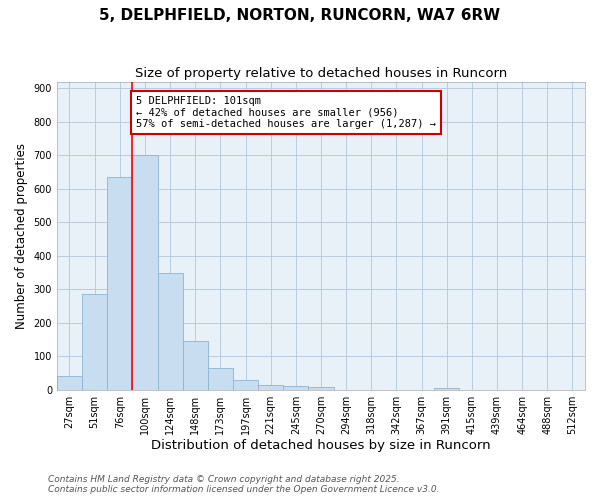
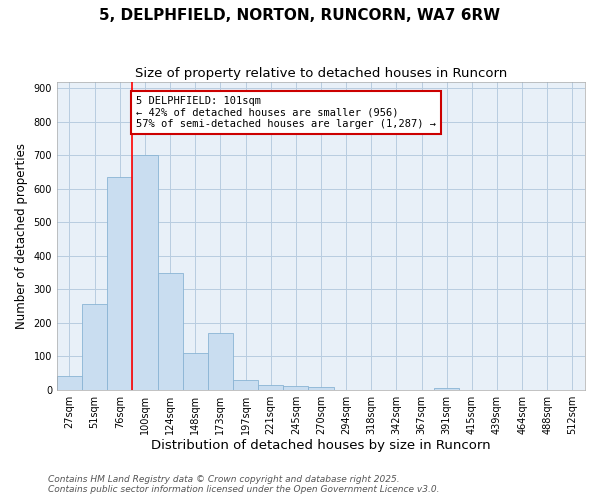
51sqm: 285 -> 255
148sqm: 145 -> 110
173sqm: 65 -> 170
